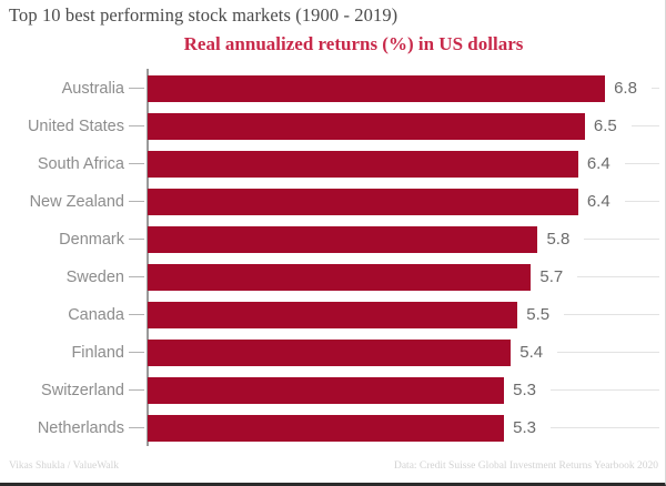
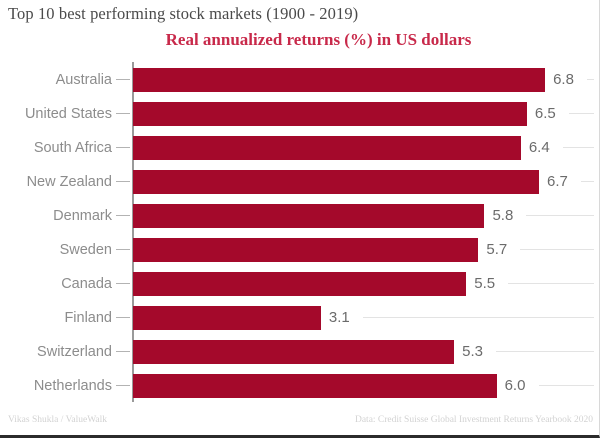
New Zealand: 6.4 -> 6.7
Finland: 5.4 -> 3.1
Netherlands: 5.3 -> 6.0
